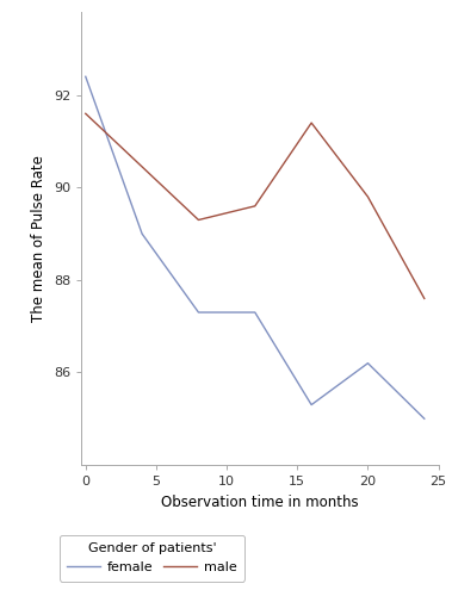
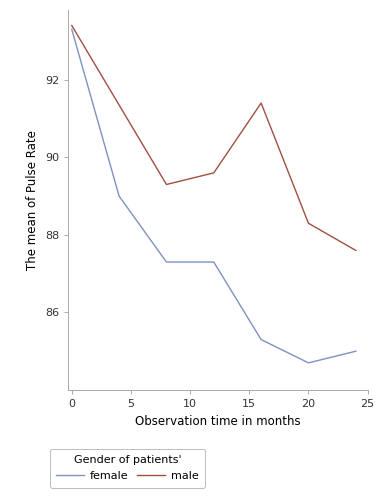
female/0: 92.4 -> 93.3
male/0: 91.6 -> 93.4
female/20: 86.2 -> 84.7
male/20: 89.8 -> 88.3
